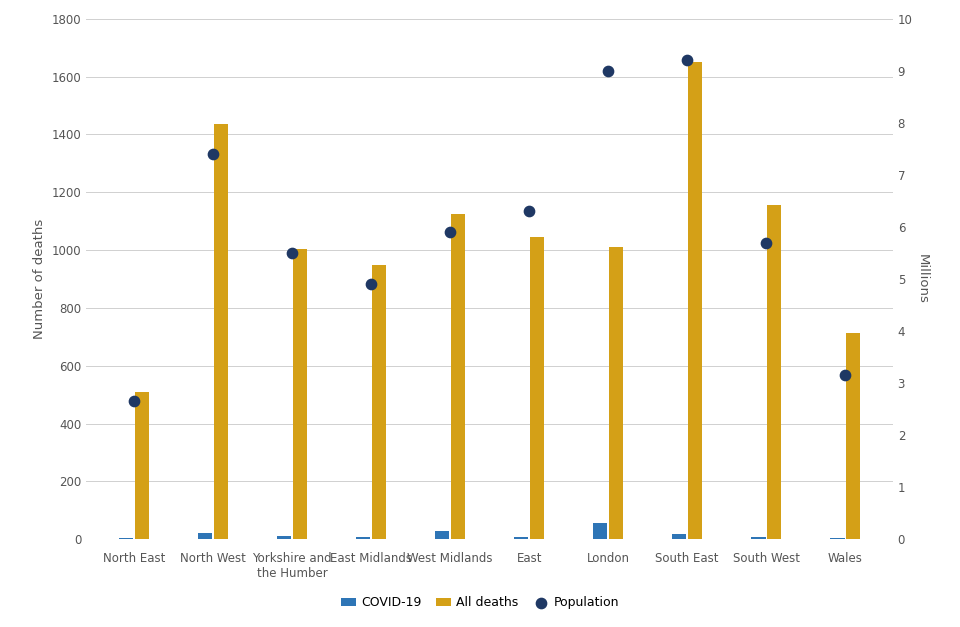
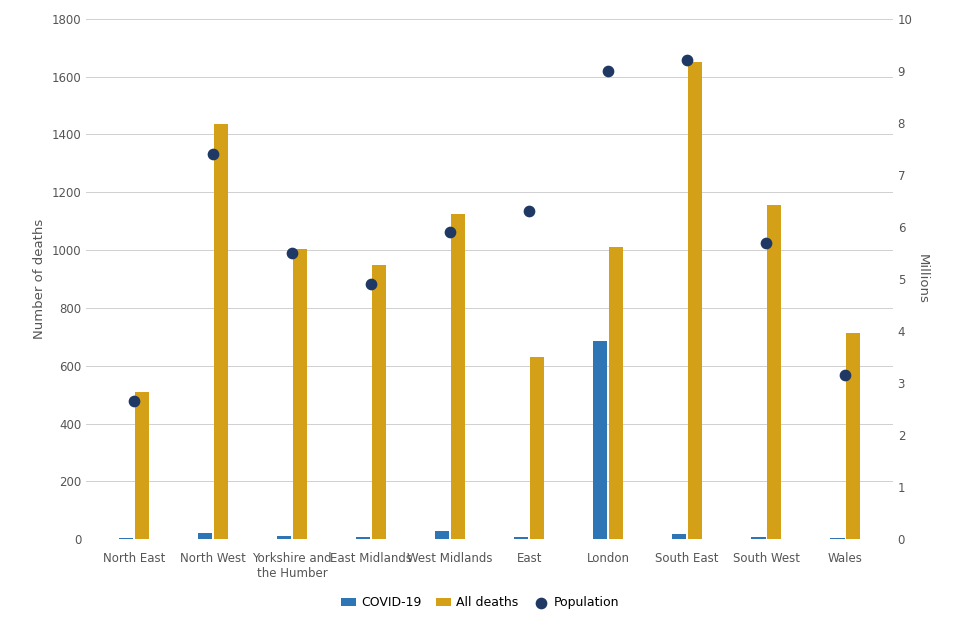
All deaths/East: 1045 -> 630
COVID-19/London: 55 -> 685
